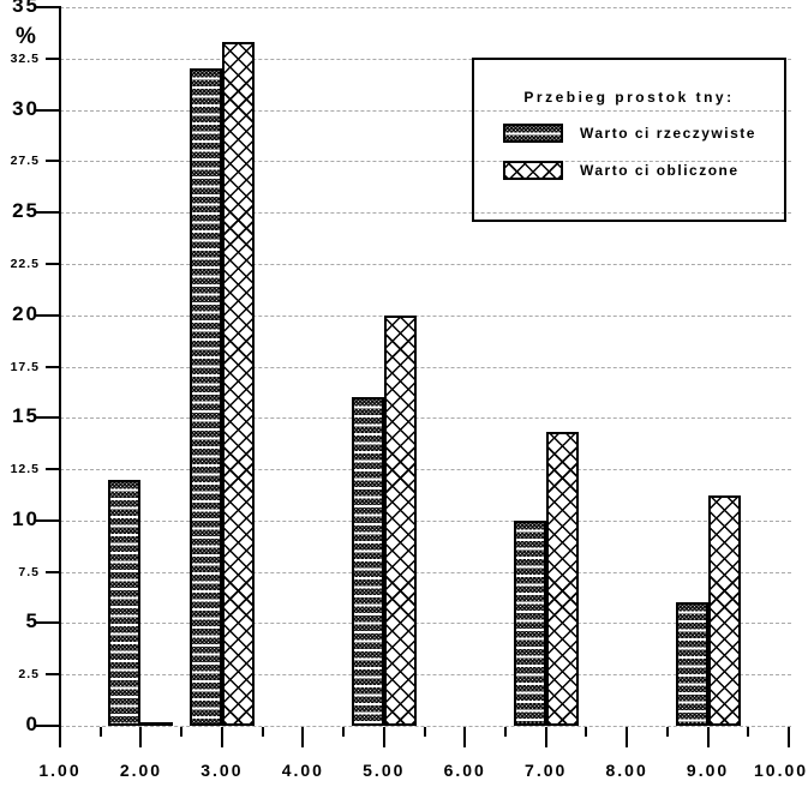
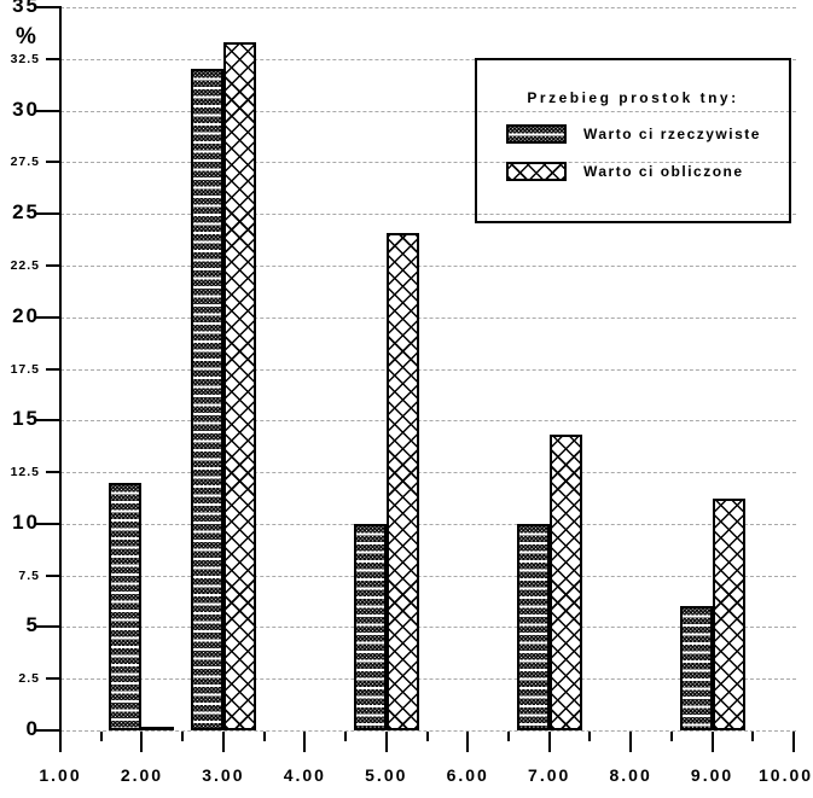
Warto ci rzeczywiste/5: 16 -> 10
Warto ci obliczone/5: 20.0 -> 24.1
